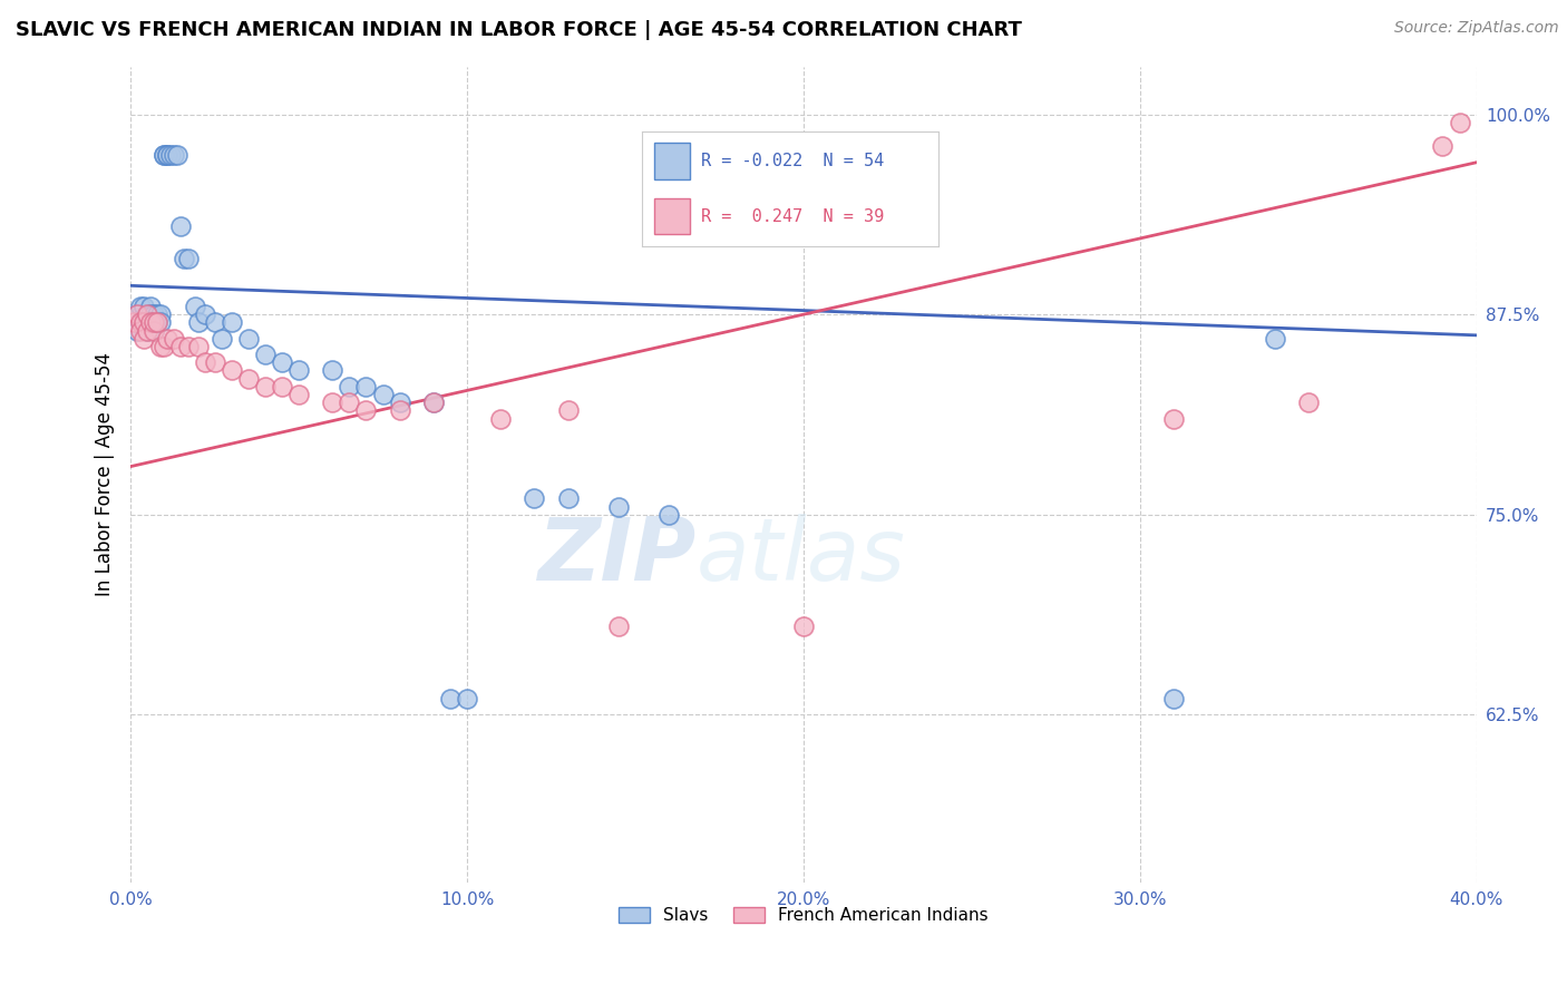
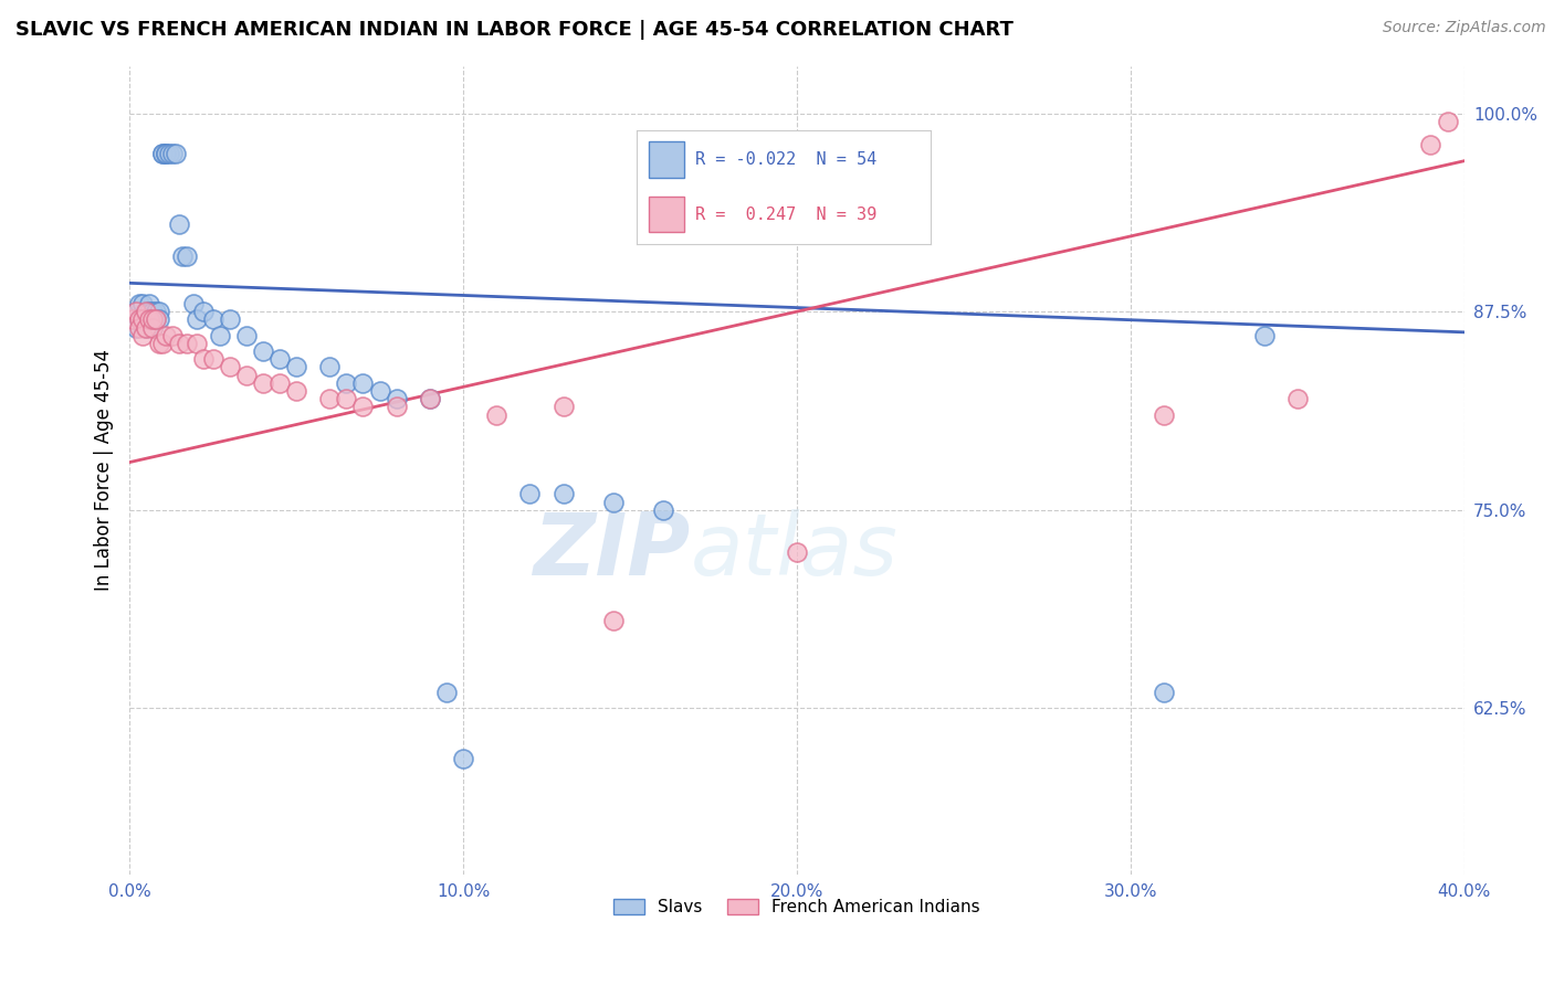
Slavs/10.0%: 63.5% -> 59.3%
French American Indians/20.0%: 68.0% -> 72.3%
